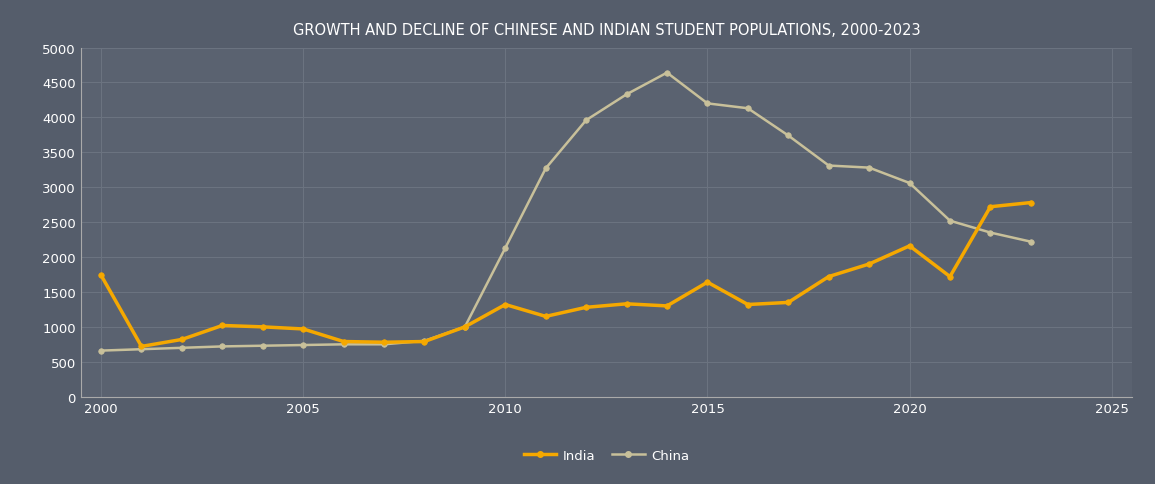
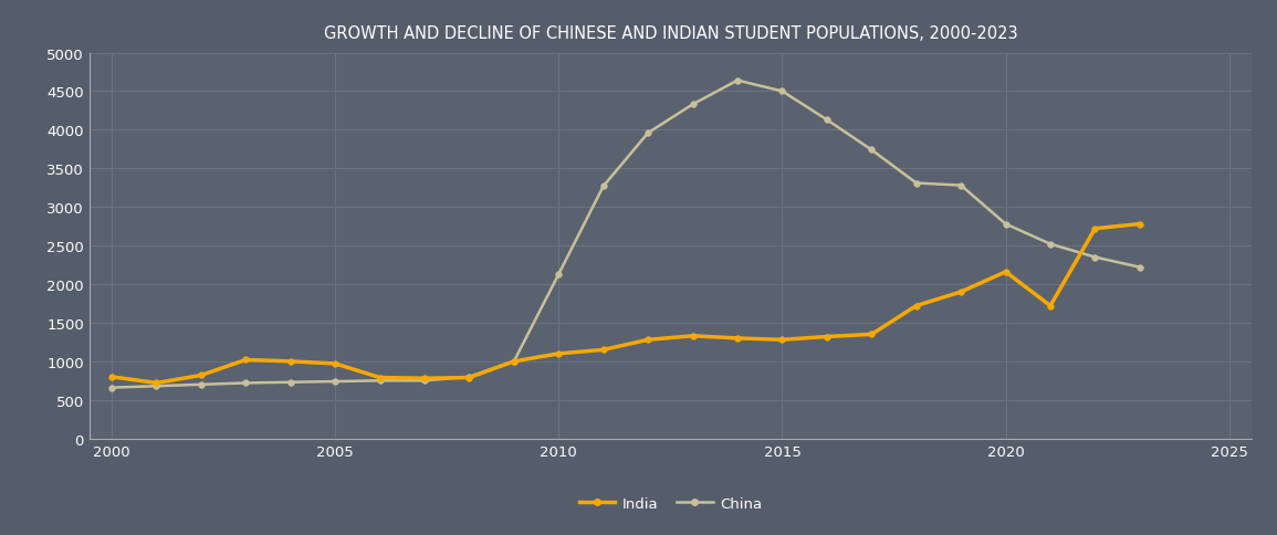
India/2000: 1740 -> 800
India/2010: 1320 -> 1100
India/2015: 1640 -> 1280
China/2015: 4200 -> 4500
China/2020: 3060 -> 2780
